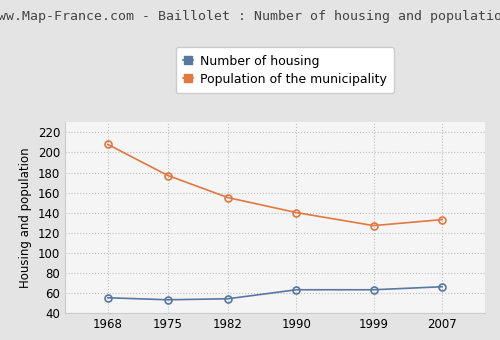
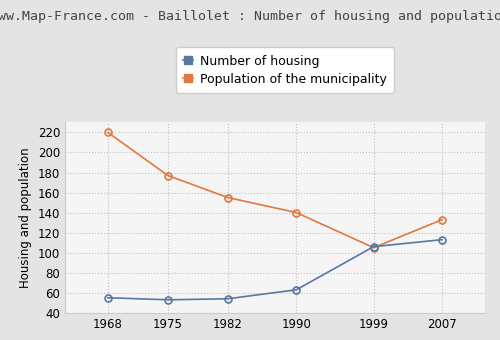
Population of the municipality/1968: 208 -> 220
Number of housing/1999: 63 -> 106
Population of the municipality/1999: 127 -> 105
Number of housing/2007: 66 -> 113
